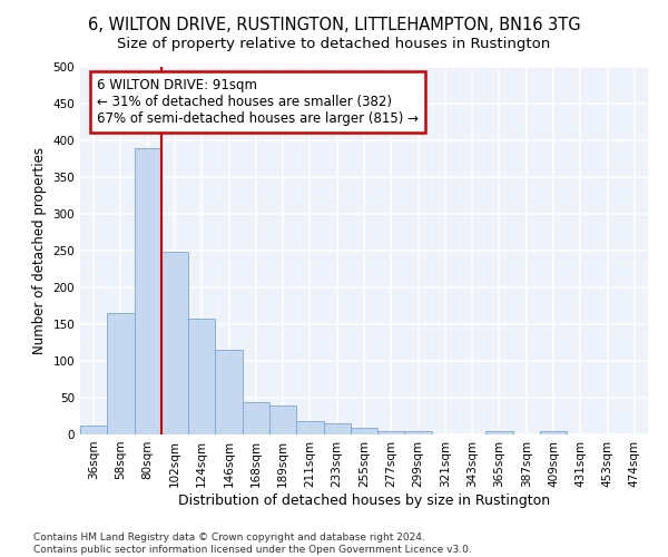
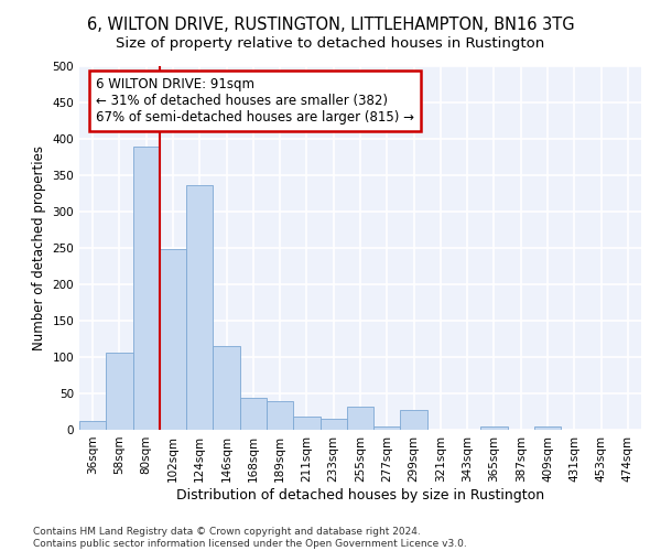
58sqm: 165 -> 106
124sqm: 157 -> 336
255sqm: 9 -> 32
299sqm: 4 -> 28
